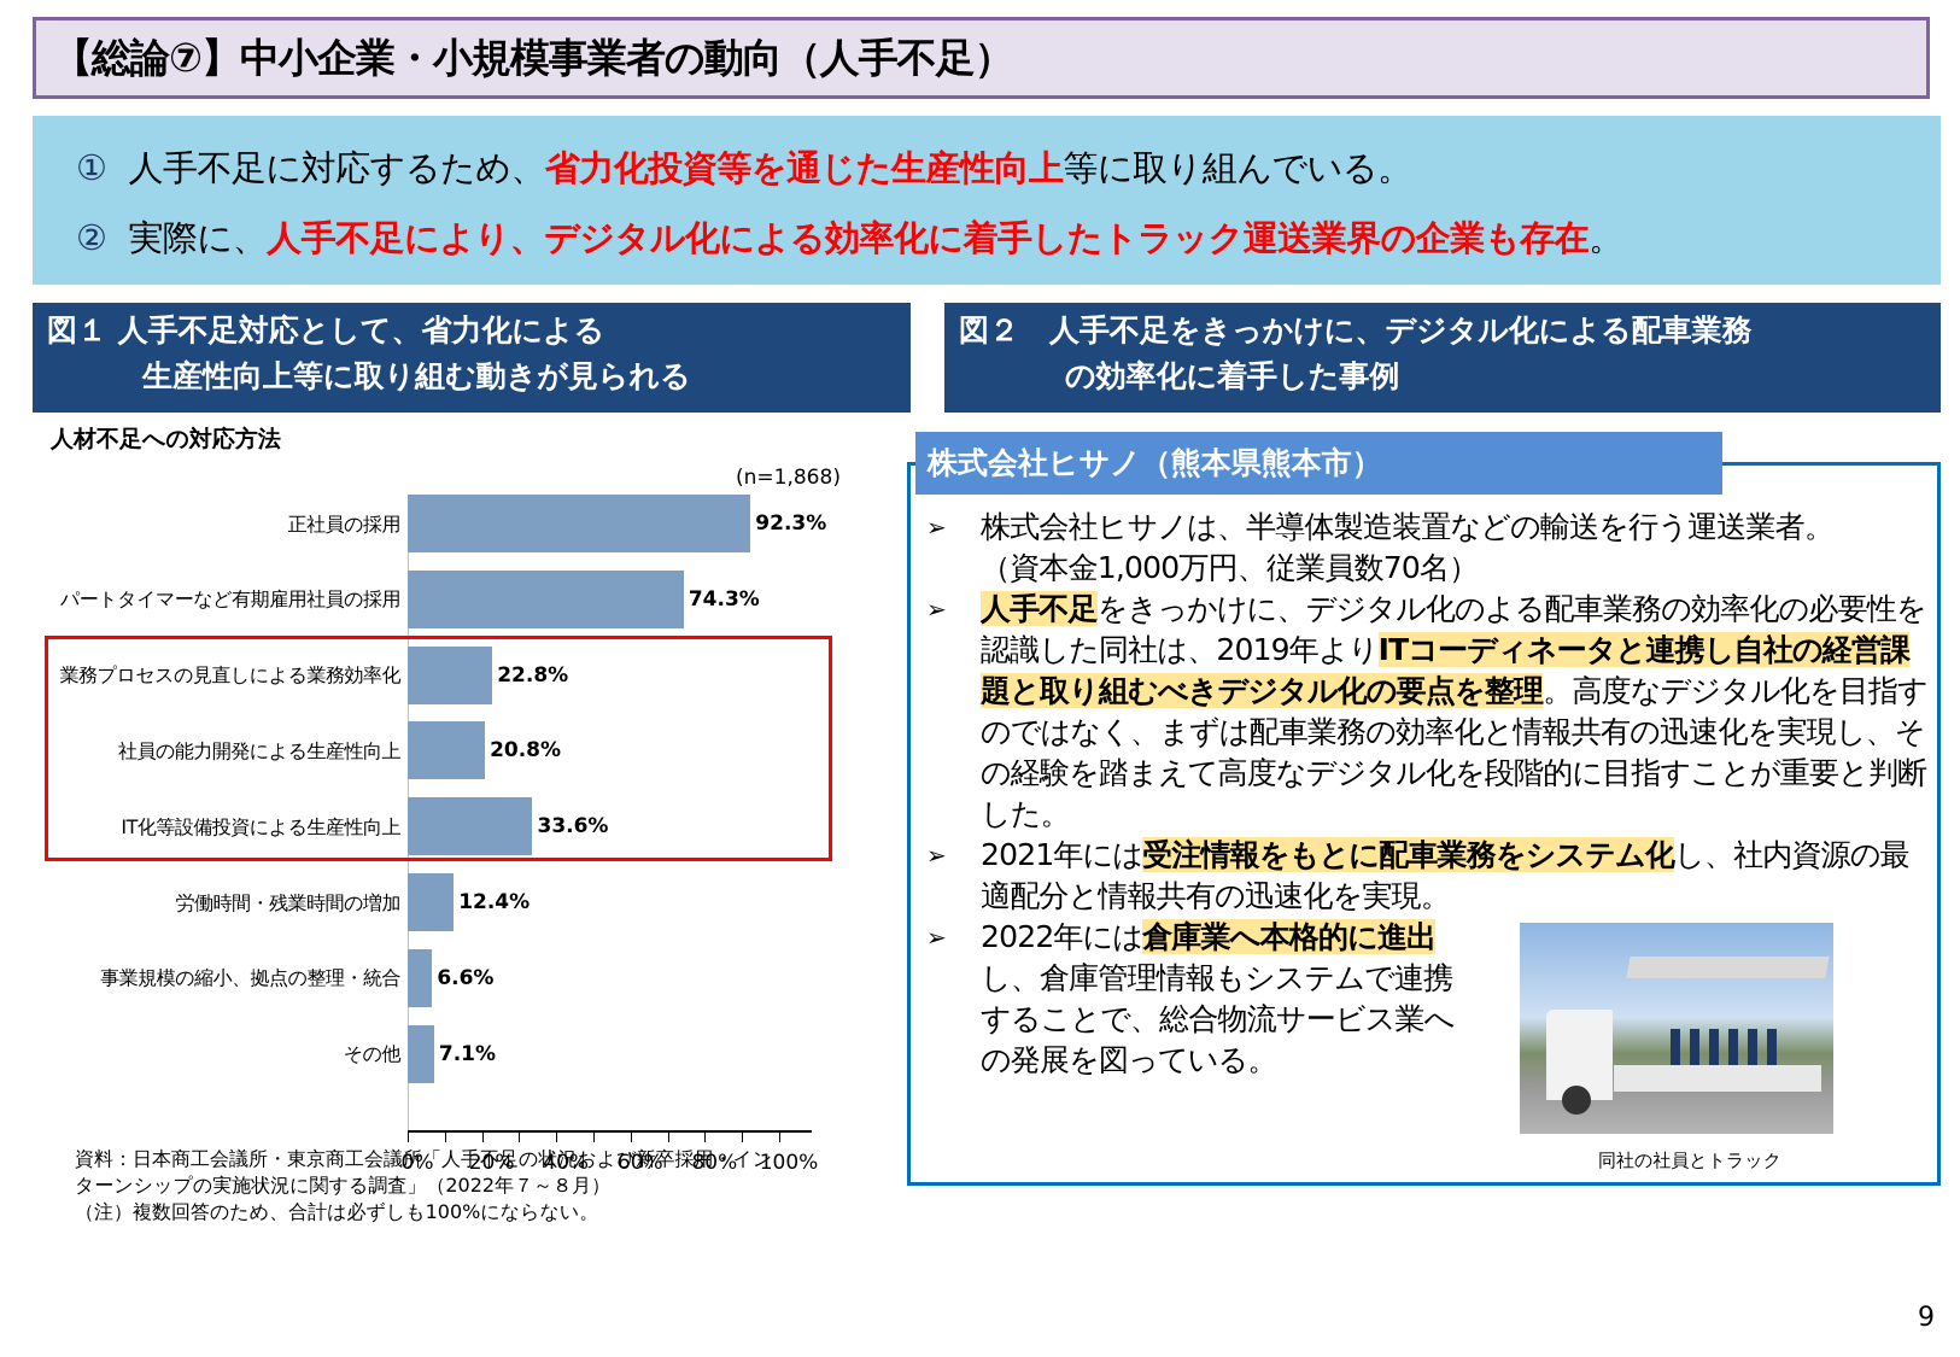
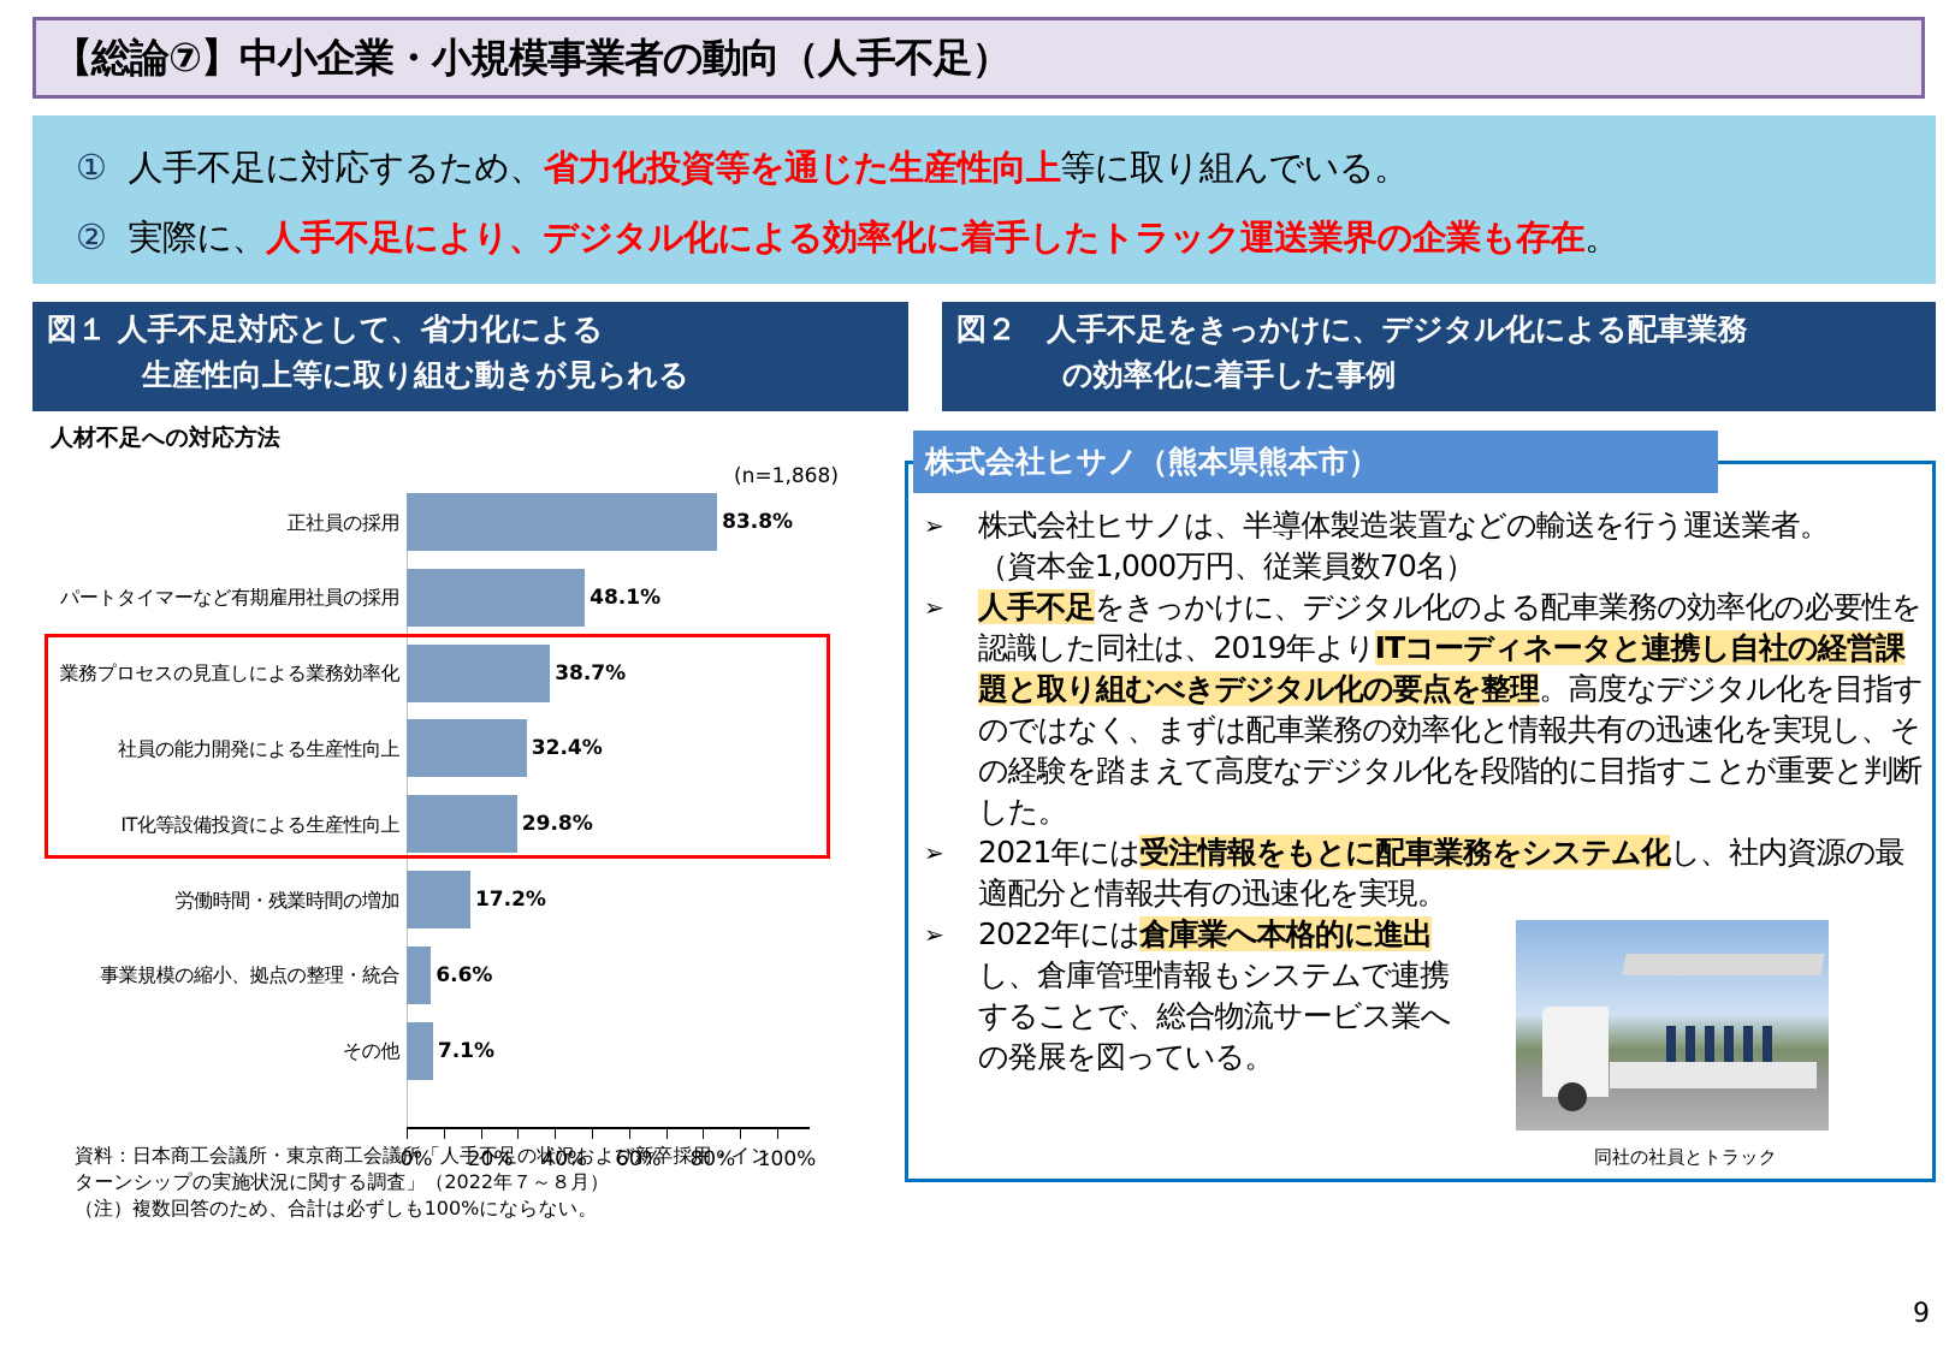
正社員の採用: 92.3% -> 83.8%
パートタイマーなど有期雇用社員の採用: 74.3% -> 48.1%
業務プロセスの見直しによる業務効率化: 22.8% -> 38.7%
社員の能力開発による生産性向上: 20.8% -> 32.4%
IT化等設備投資による生産性向上: 33.6% -> 29.8%
労働時間・残業時間の増加: 12.4% -> 17.2%
